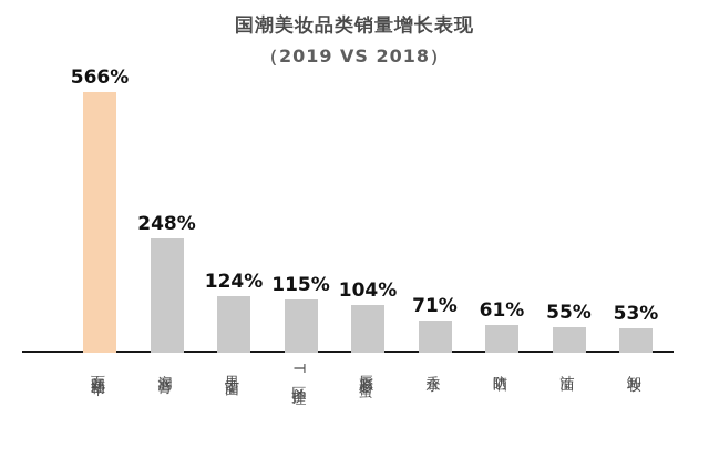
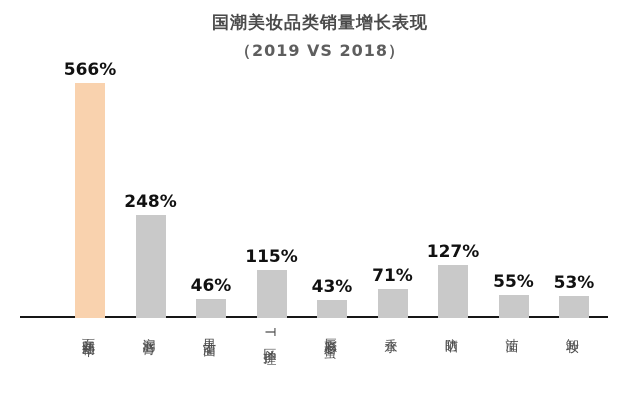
男士洁面: 124% -> 46%
唇彩唇蜜: 104% -> 43%
防晒: 61% -> 127%
